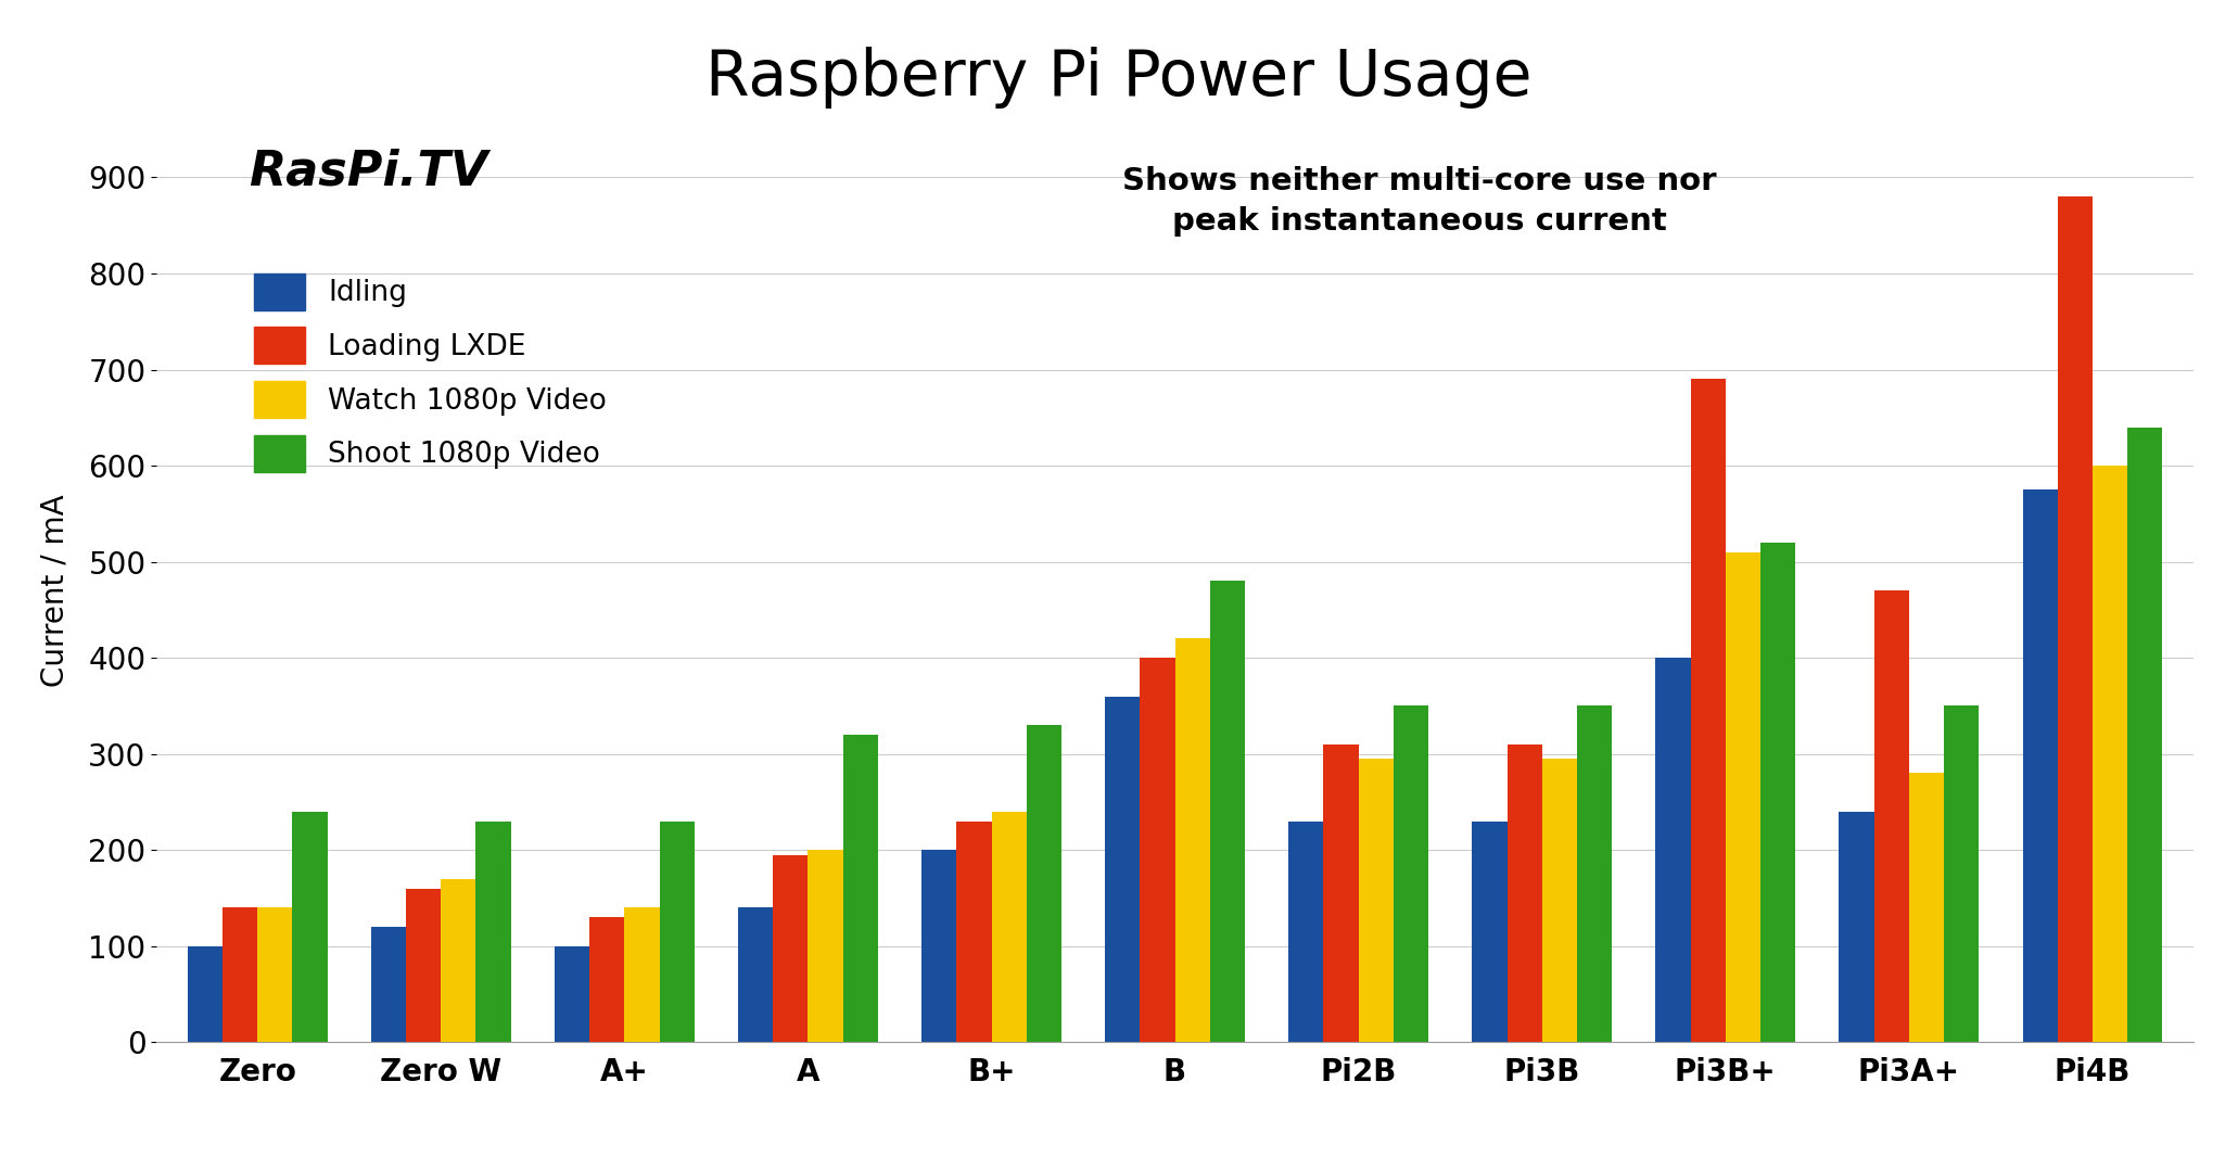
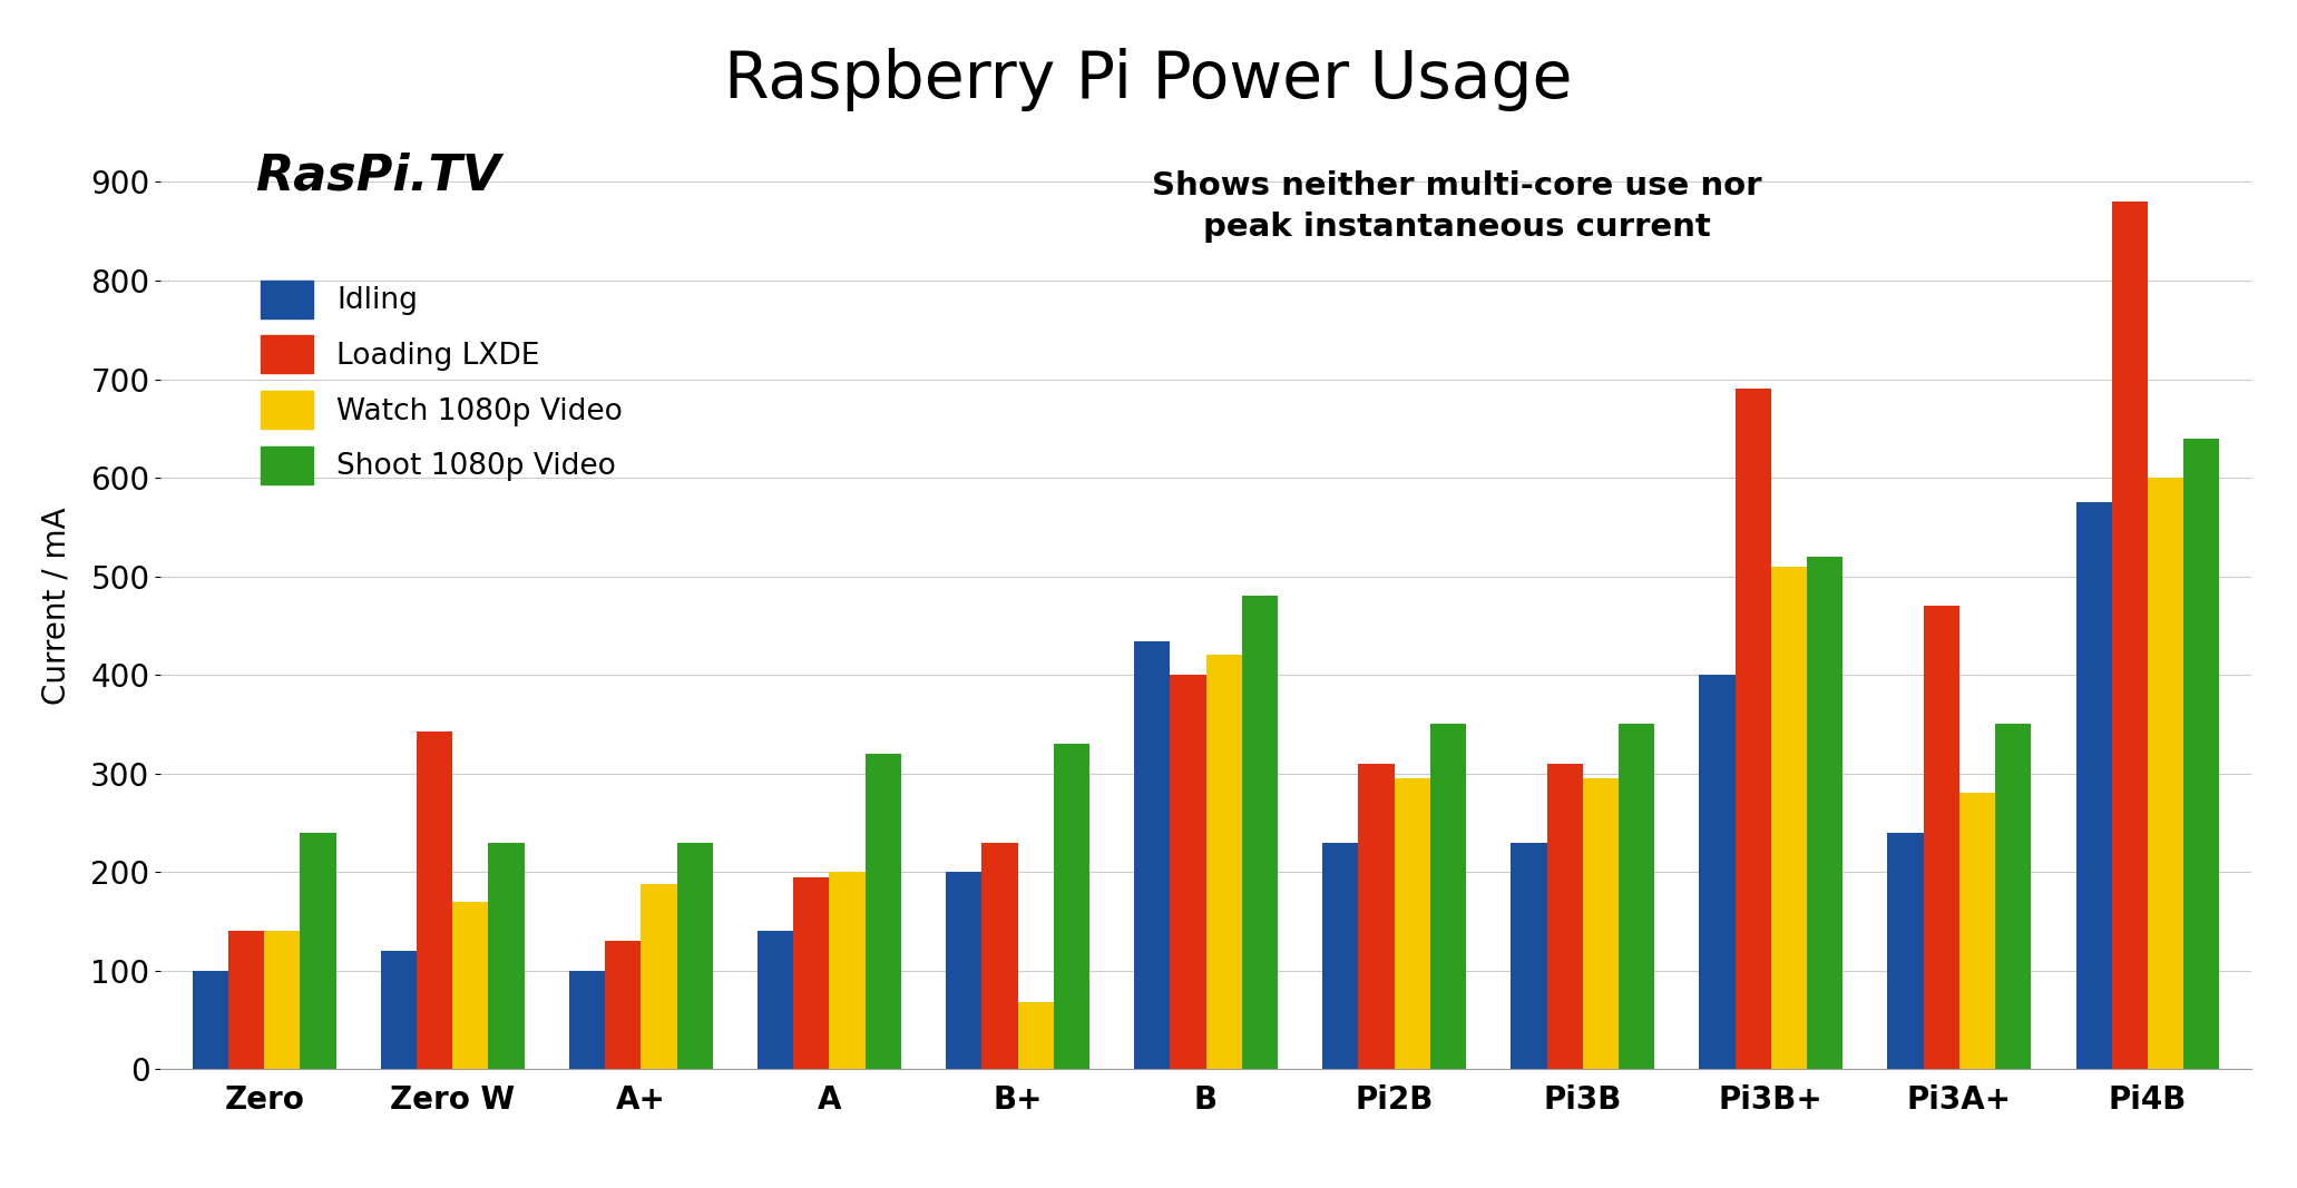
Loading LXDE/Zero W: 160 -> 342
Watch 1080p Video/A+: 140 -> 188
Watch 1080p Video/B+: 240 -> 68
Idling/B: 360 -> 434
